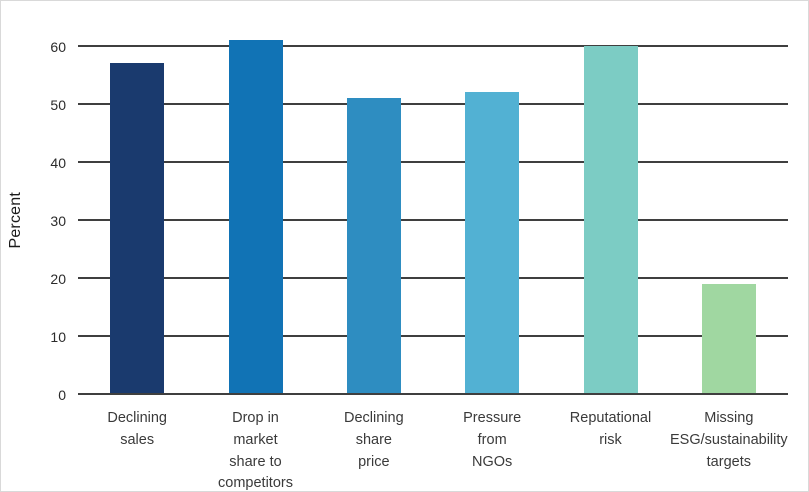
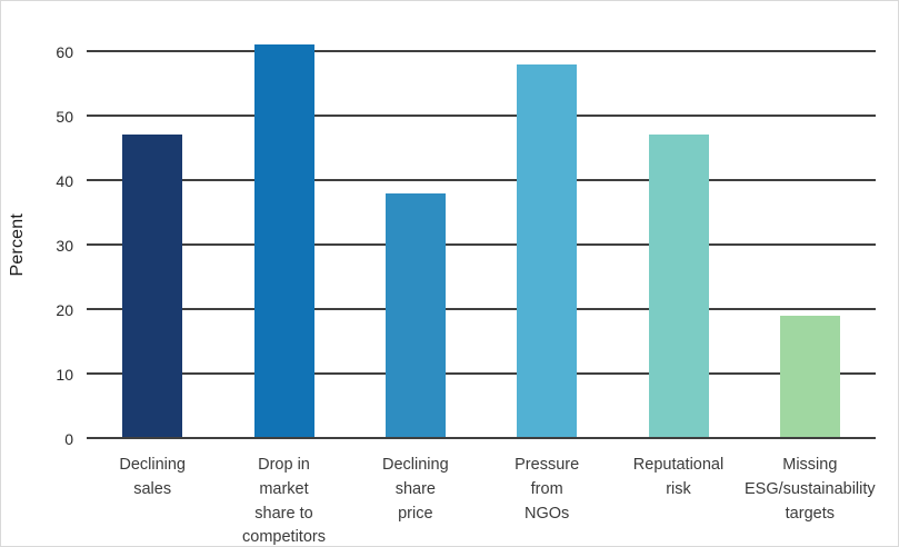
Declining sales: 57 -> 47
Declining share price: 51 -> 38
Pressure from NGOs: 52 -> 58
Reputational risk: 60 -> 47
